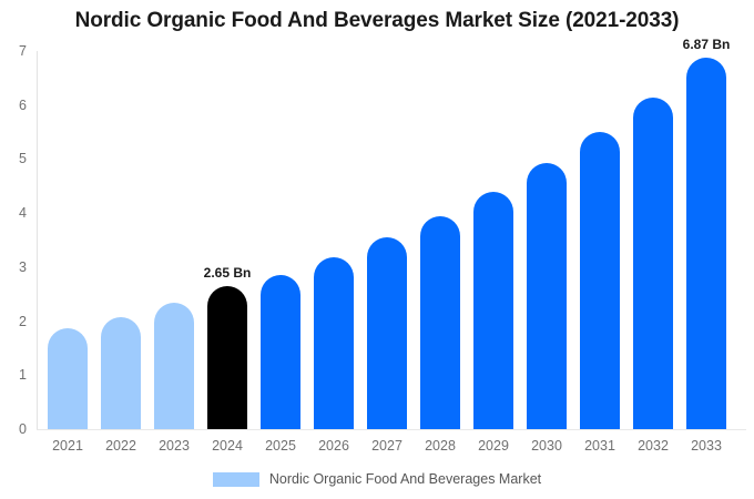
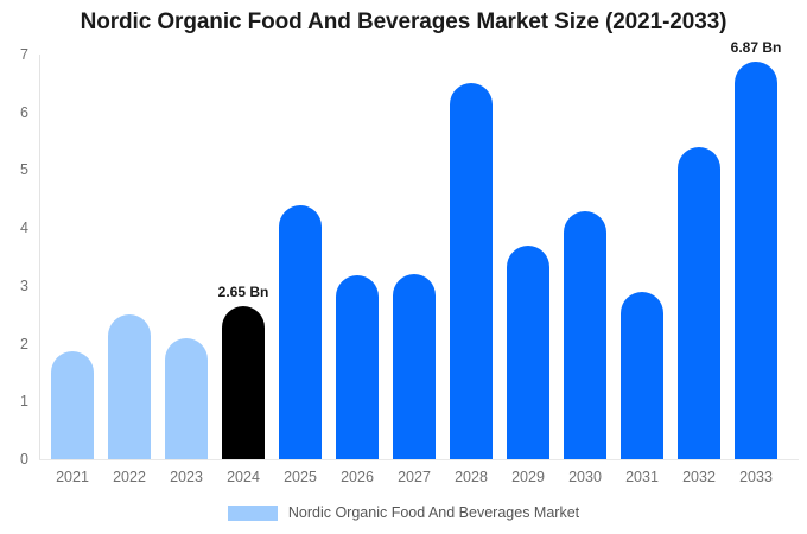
2022: 2.1 -> 2.5
2023: 2.4 -> 2.1
2025: 2.9 -> 4.4
2027: 3.5 -> 3.2
2028: 4.0 -> 6.5
2029: 4.4 -> 3.7
2030: 4.9 -> 4.3
2031: 5.5 -> 2.9
2032: 6.1 -> 5.4
